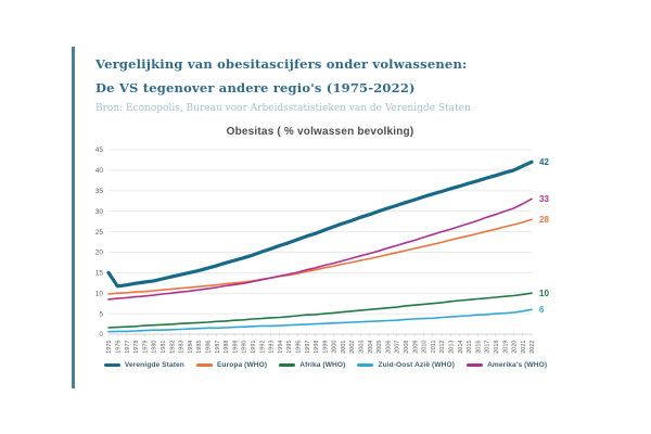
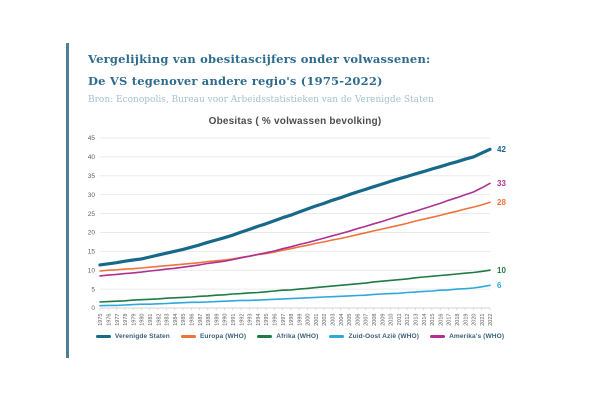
Verenigde Staten/1975: 15 -> 11
